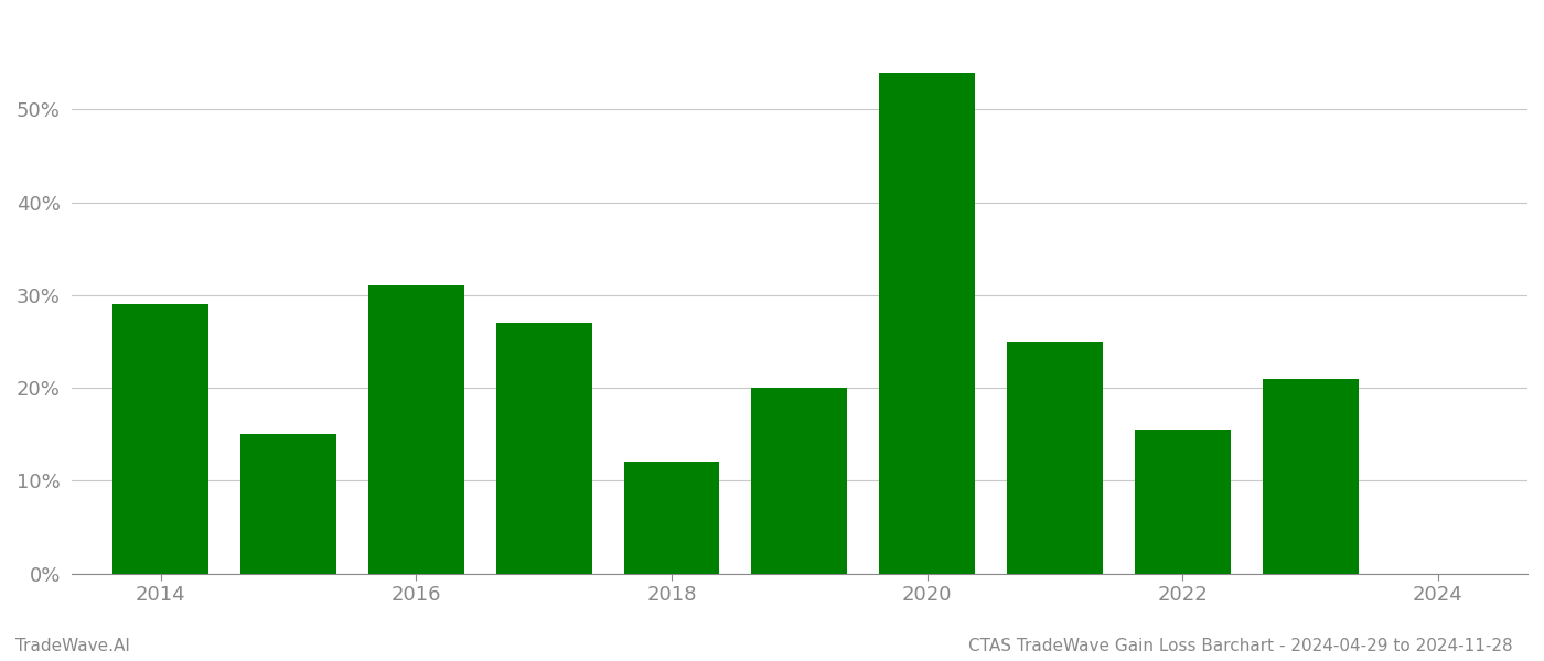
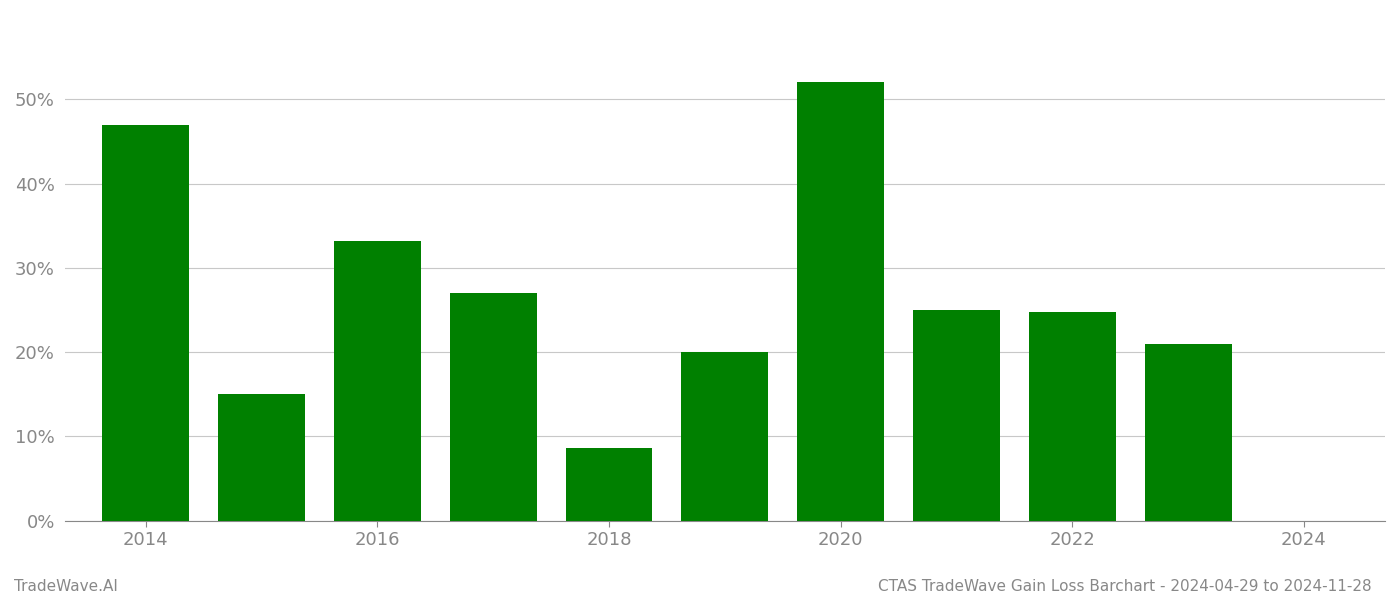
2014: 29.0% -> 47.0%
2016: 31.0% -> 33.2%
2018: 12.0% -> 8.6%
2020: 54.0% -> 52.0%
2022: 15.5% -> 24.8%
